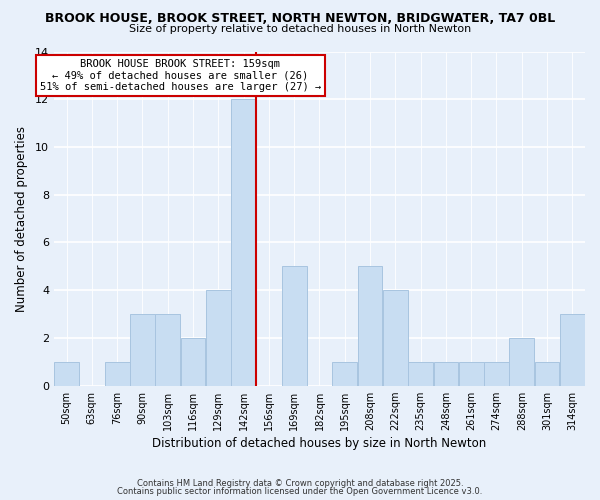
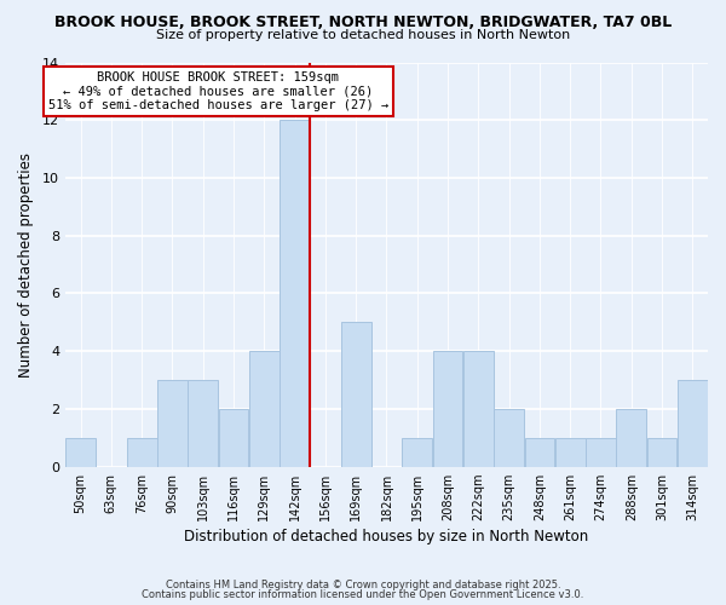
208sqm: 5 -> 4
235sqm: 1 -> 2
